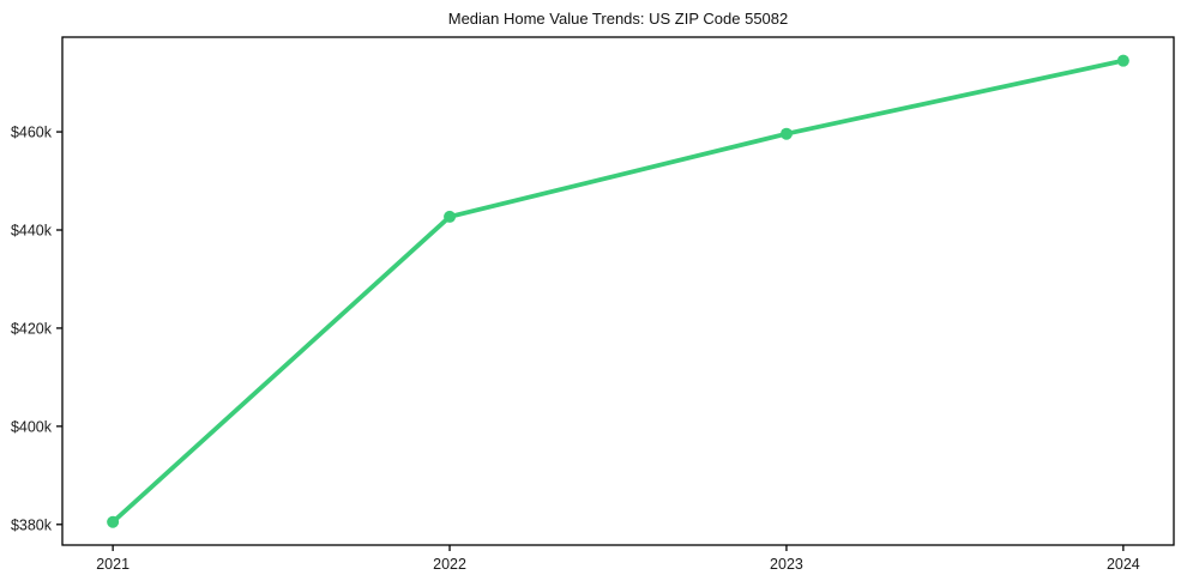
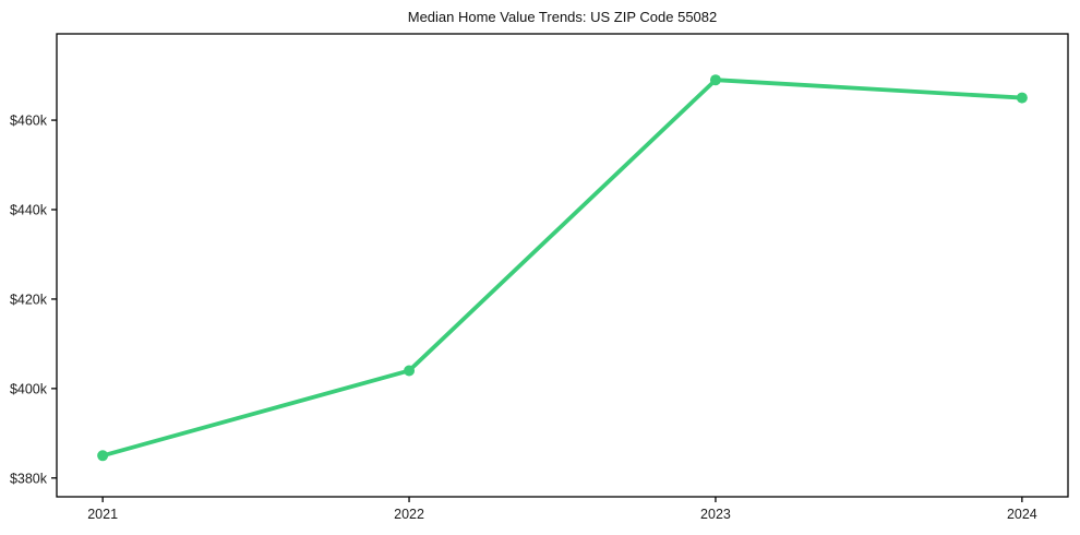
2021: $380k -> $385k
2022: $443k -> $404k
2023: $460k -> $469k
2024: $474k -> $465k
